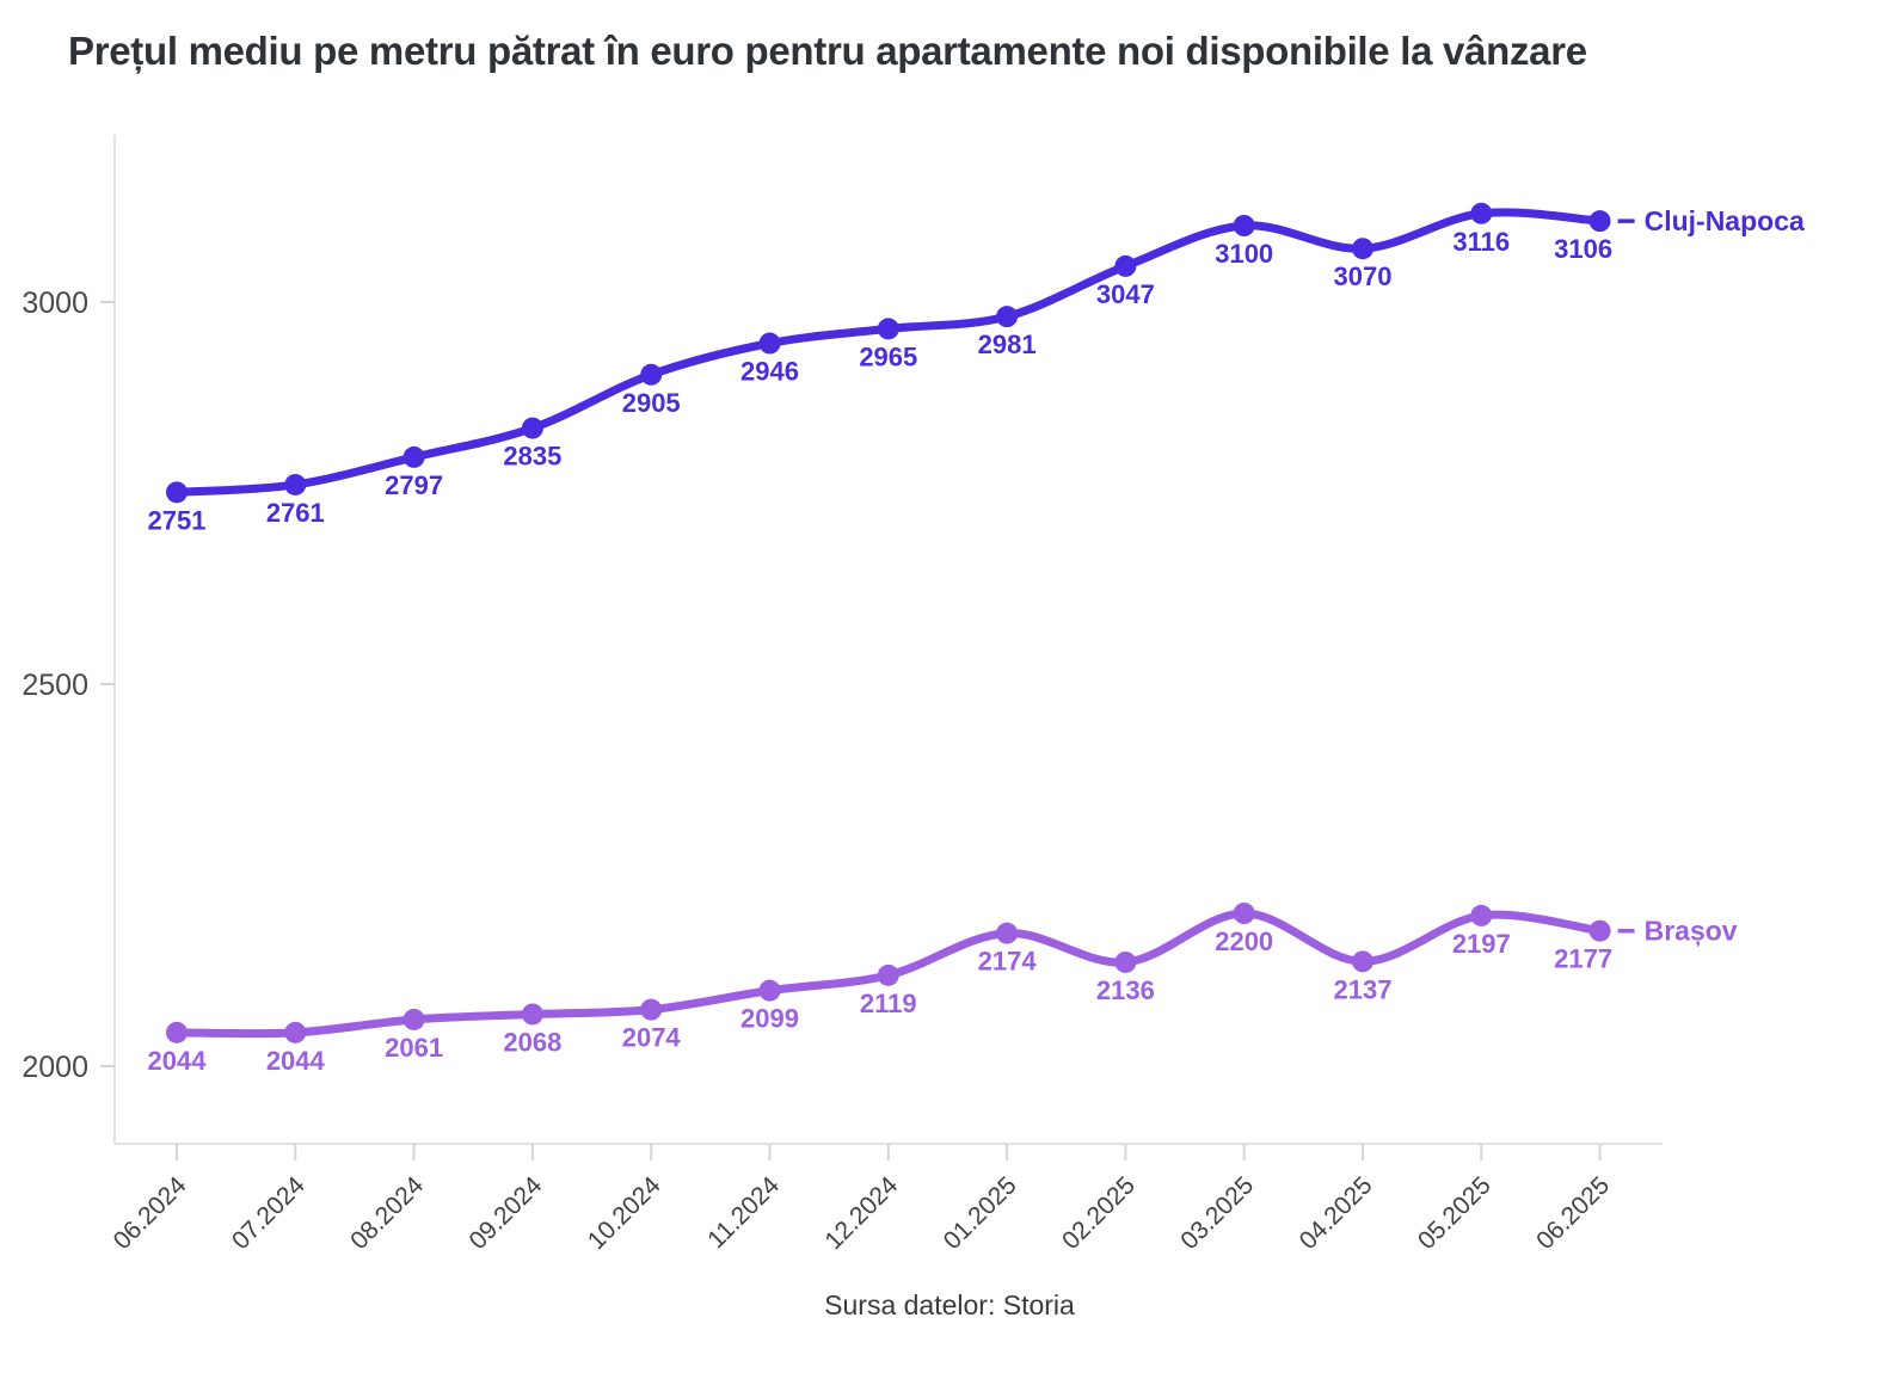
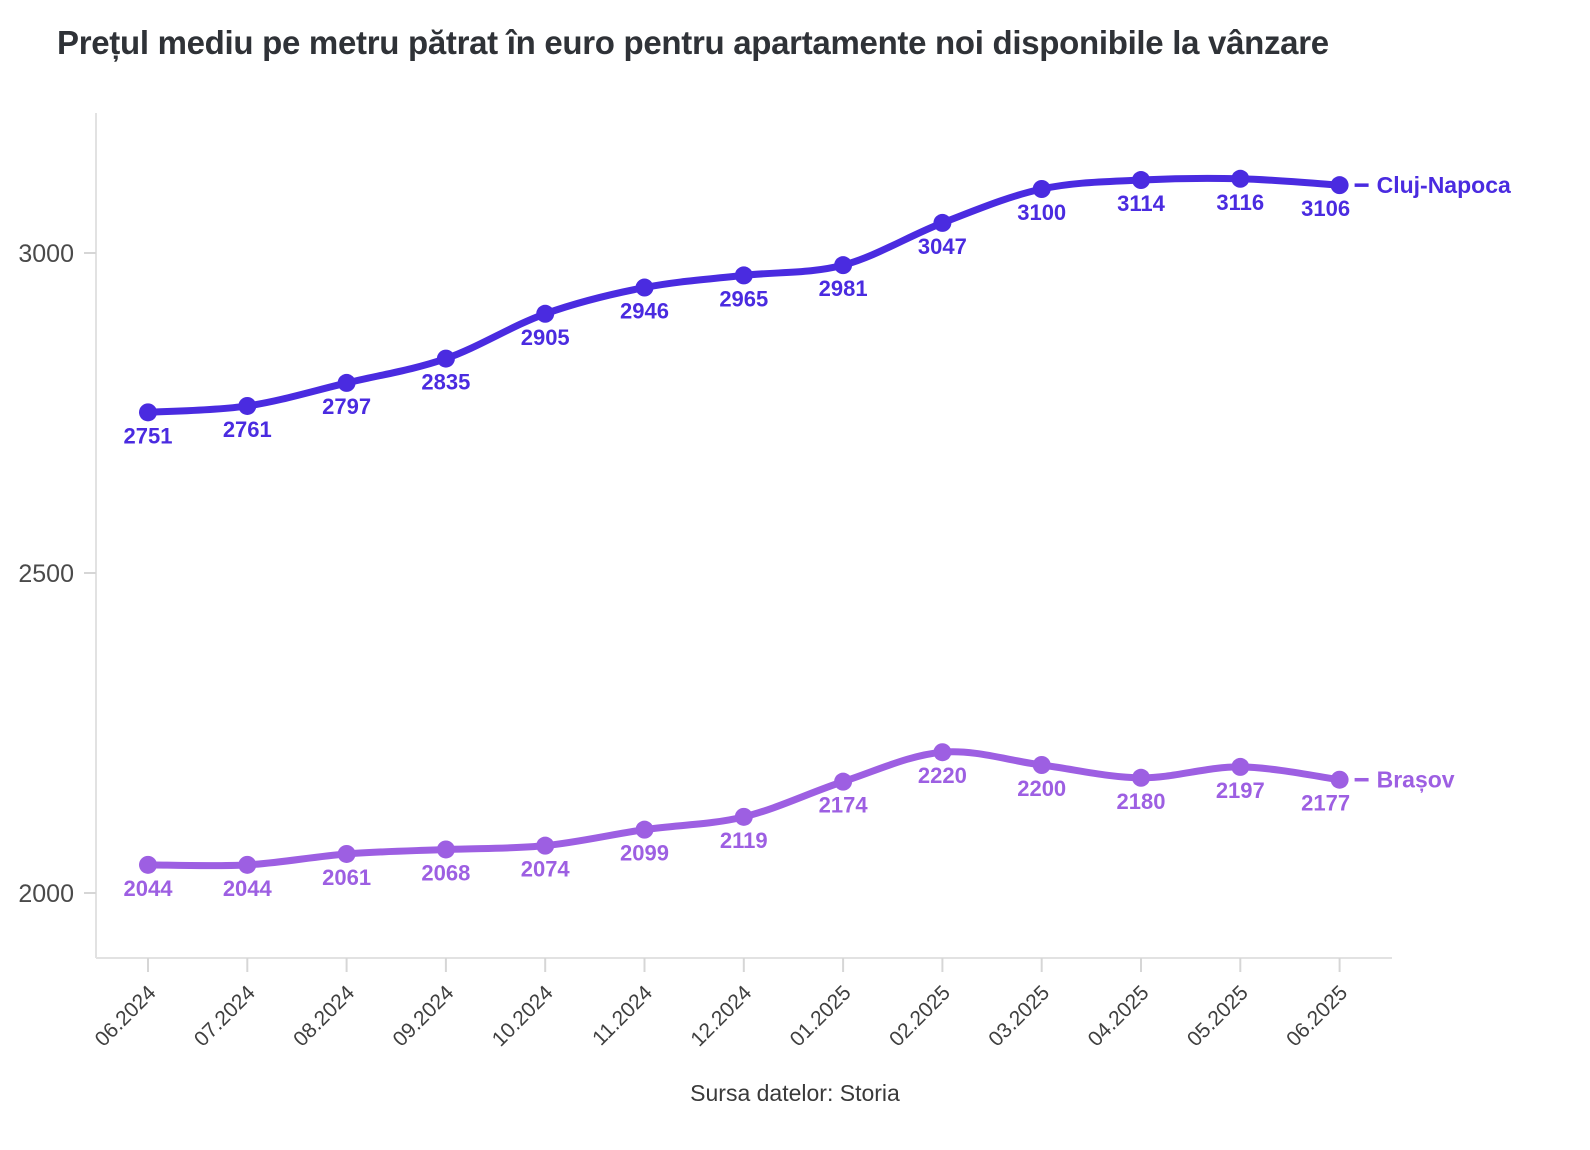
Brașov/02.2025: 2136 -> 2220
Cluj-Napoca/04.2025: 3070 -> 3114
Brașov/04.2025: 2137 -> 2180
